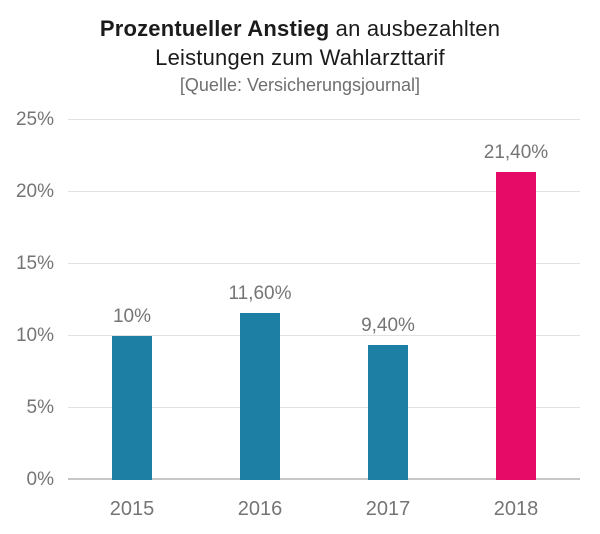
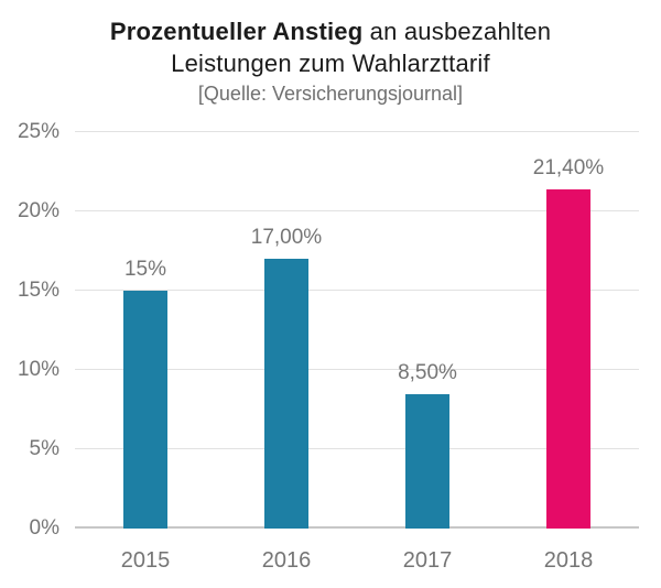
2015: 10% -> 15%
2016: 11,60% -> 17,00%
2017: 9,40% -> 8,50%
